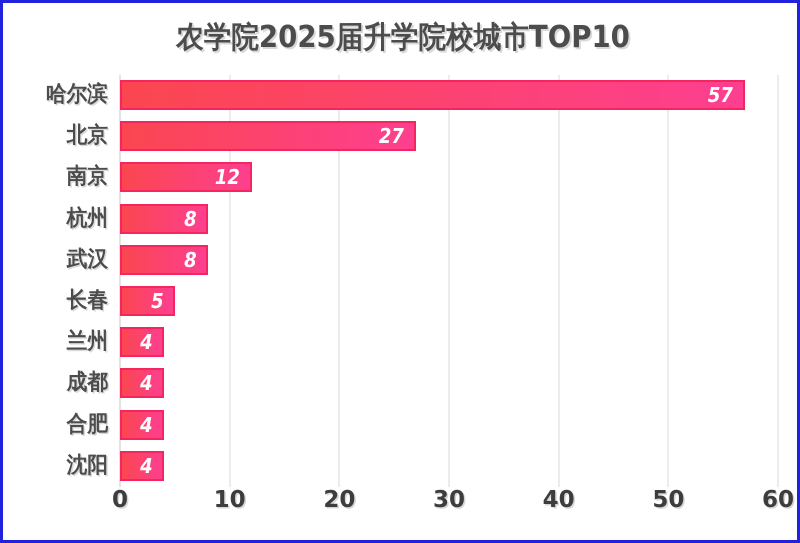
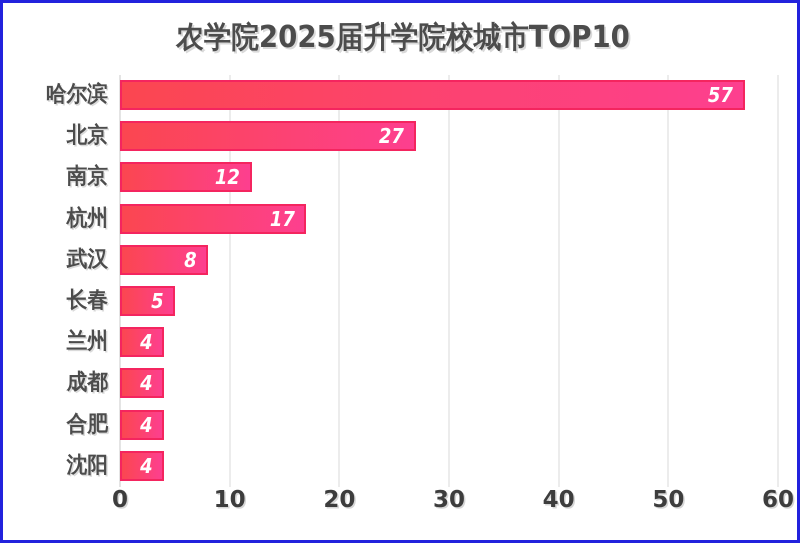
杭州: 8 -> 17
